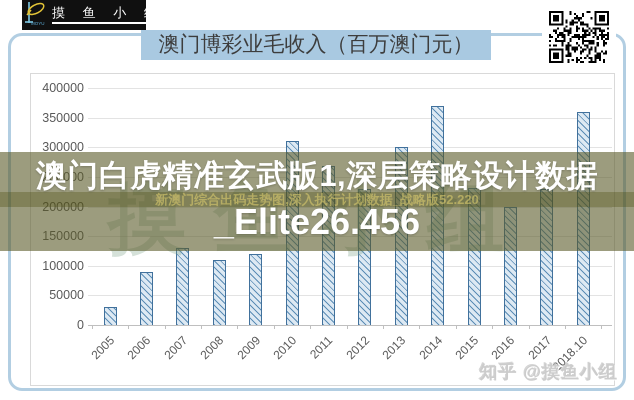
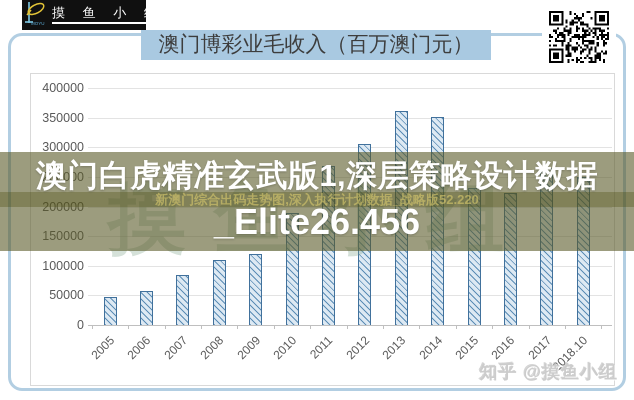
2005: 30000 -> 50000
2006: 90000 -> 60000
2007: 130000 -> 80000
2010: 310000 -> 190000
2012: 230000 -> 310000
2013: 300000 -> 360000
2014: 370000 -> 350000
2016: 200000 -> 220000
2017: 230000 -> 270000
2018.10: 360000 -> 250000
